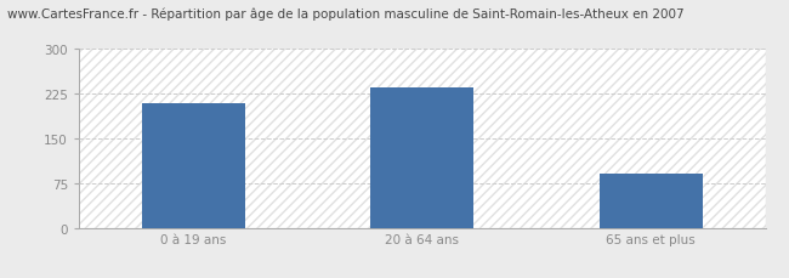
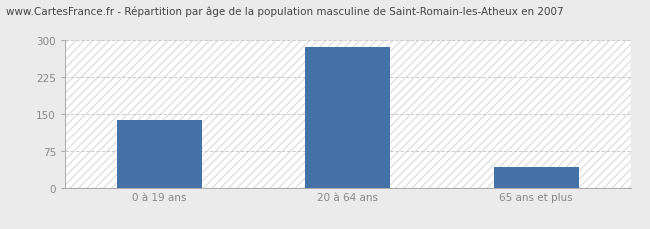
0 à 19 ans: 210 -> 137
20 à 64 ans: 235 -> 287
65 ans et plus: 90 -> 43
